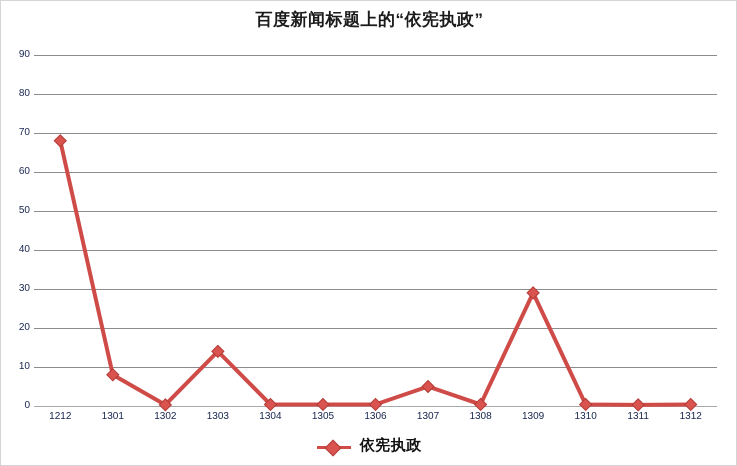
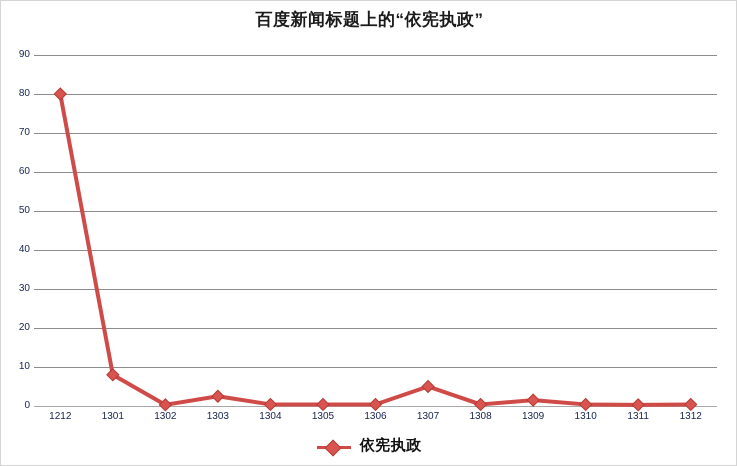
1212: 68 -> 80
1303: 14 -> 2
1309: 29 -> 2
